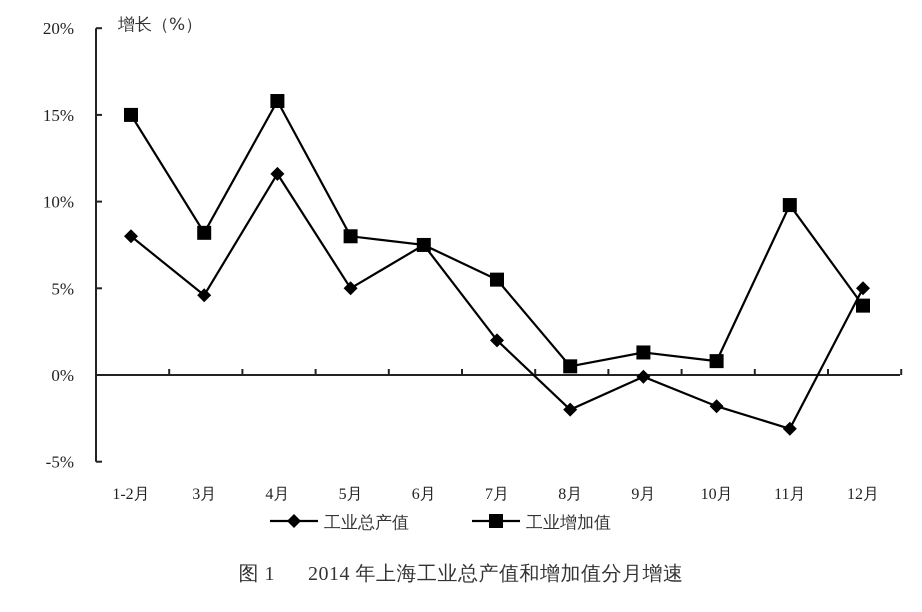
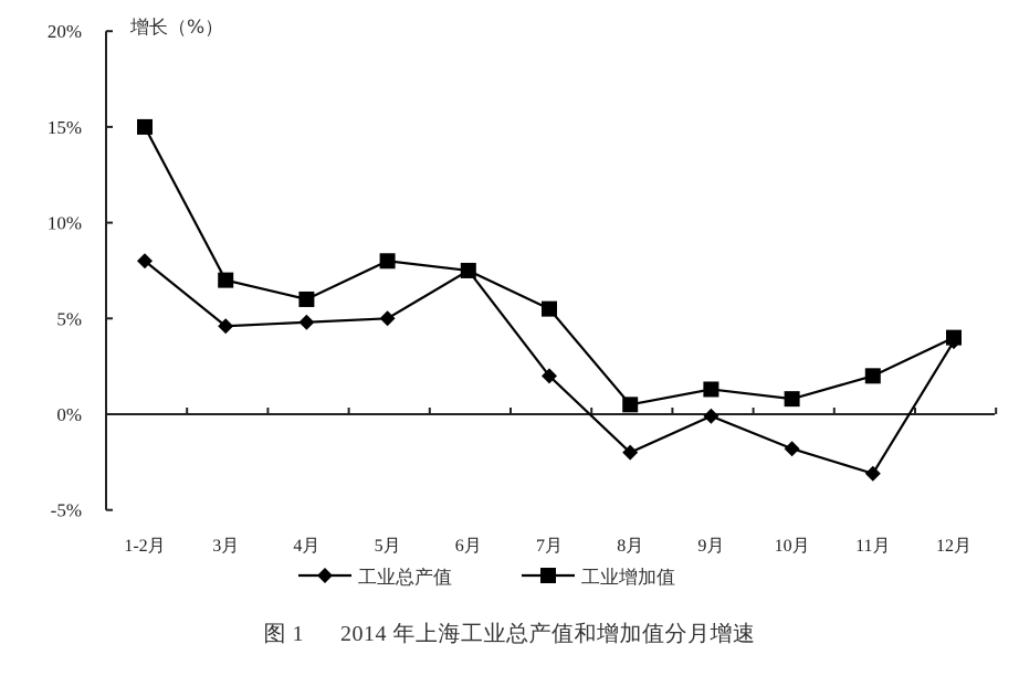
工业增加值/3月: 8.2% -> 7.0%
工业总产值/4月: 11.6% -> 4.8%
工业增加值/4月: 15.8% -> 6.0%
工业增加值/11月: 9.8% -> 2.0%
工业总产值/12月: 5.0% -> 3.8%
